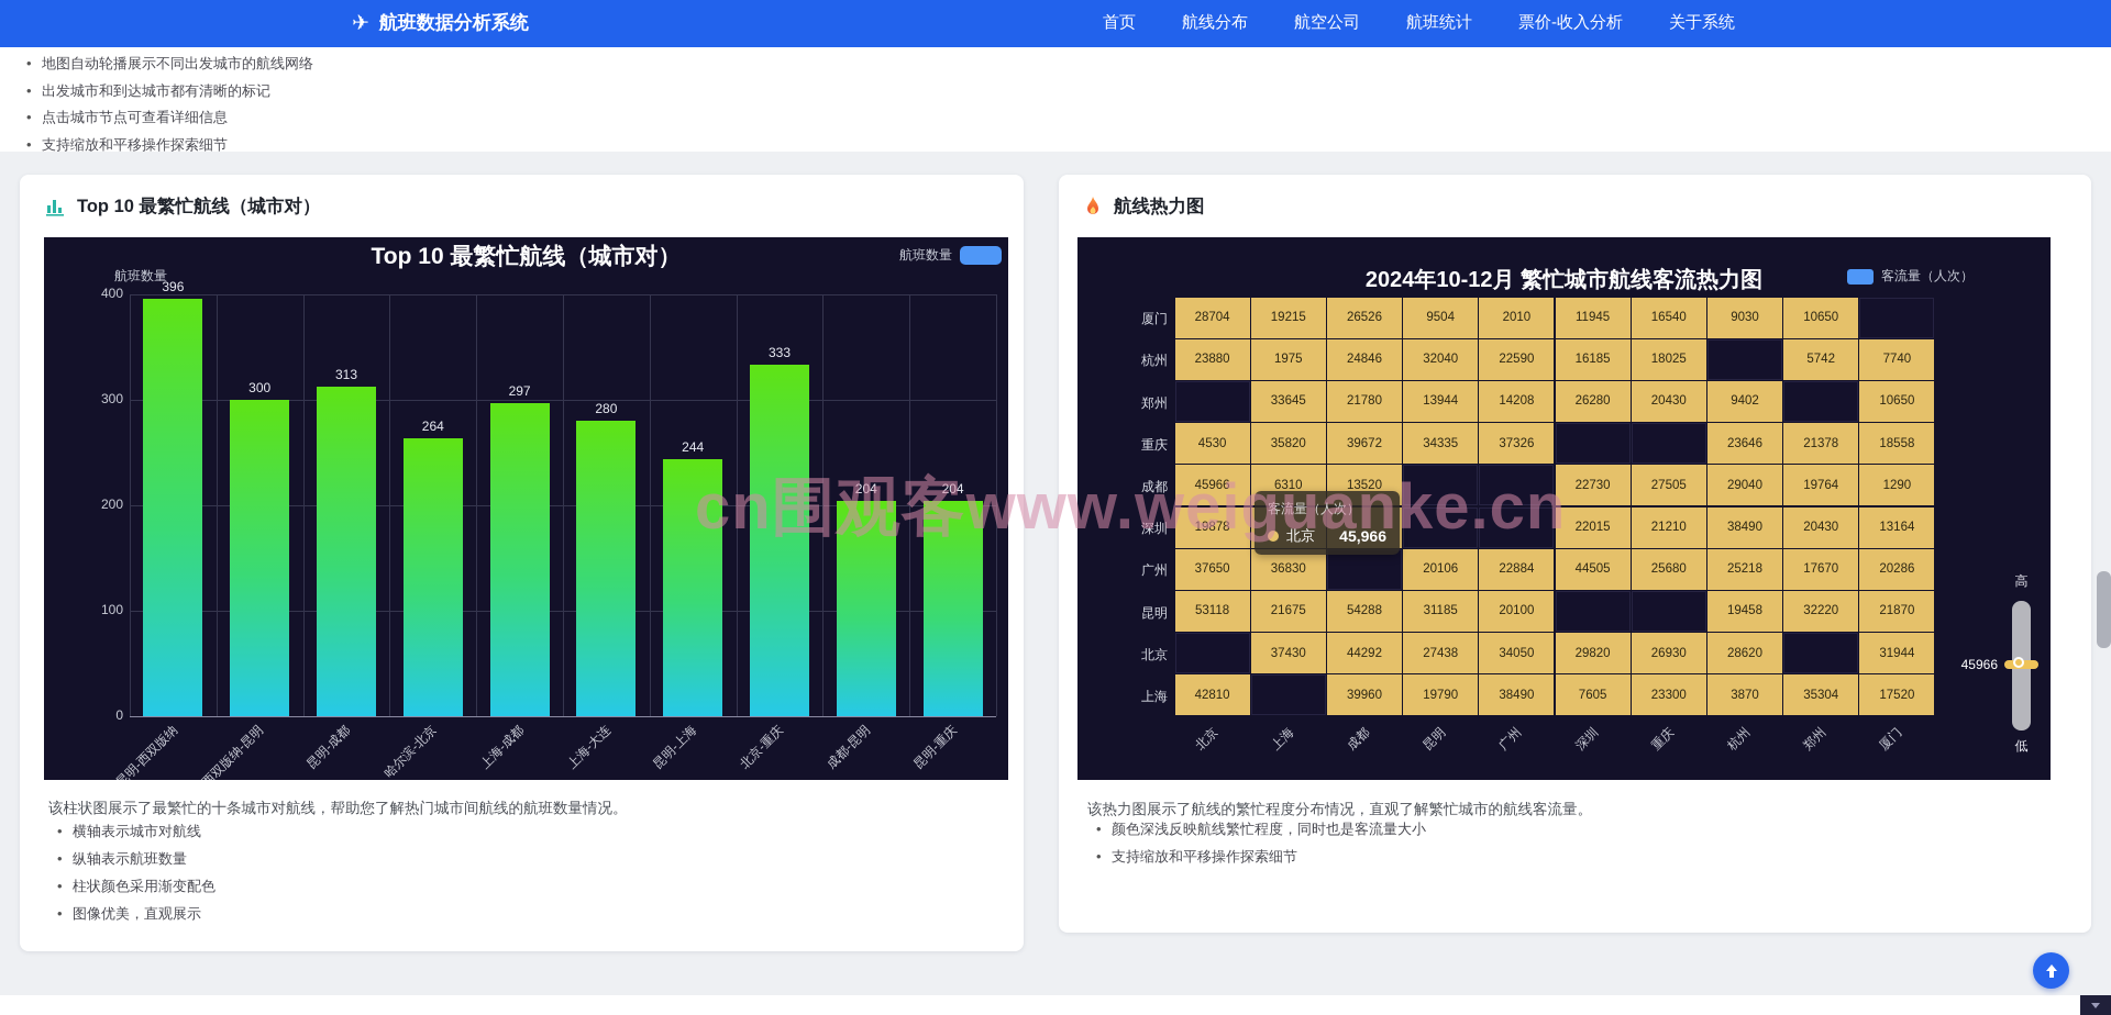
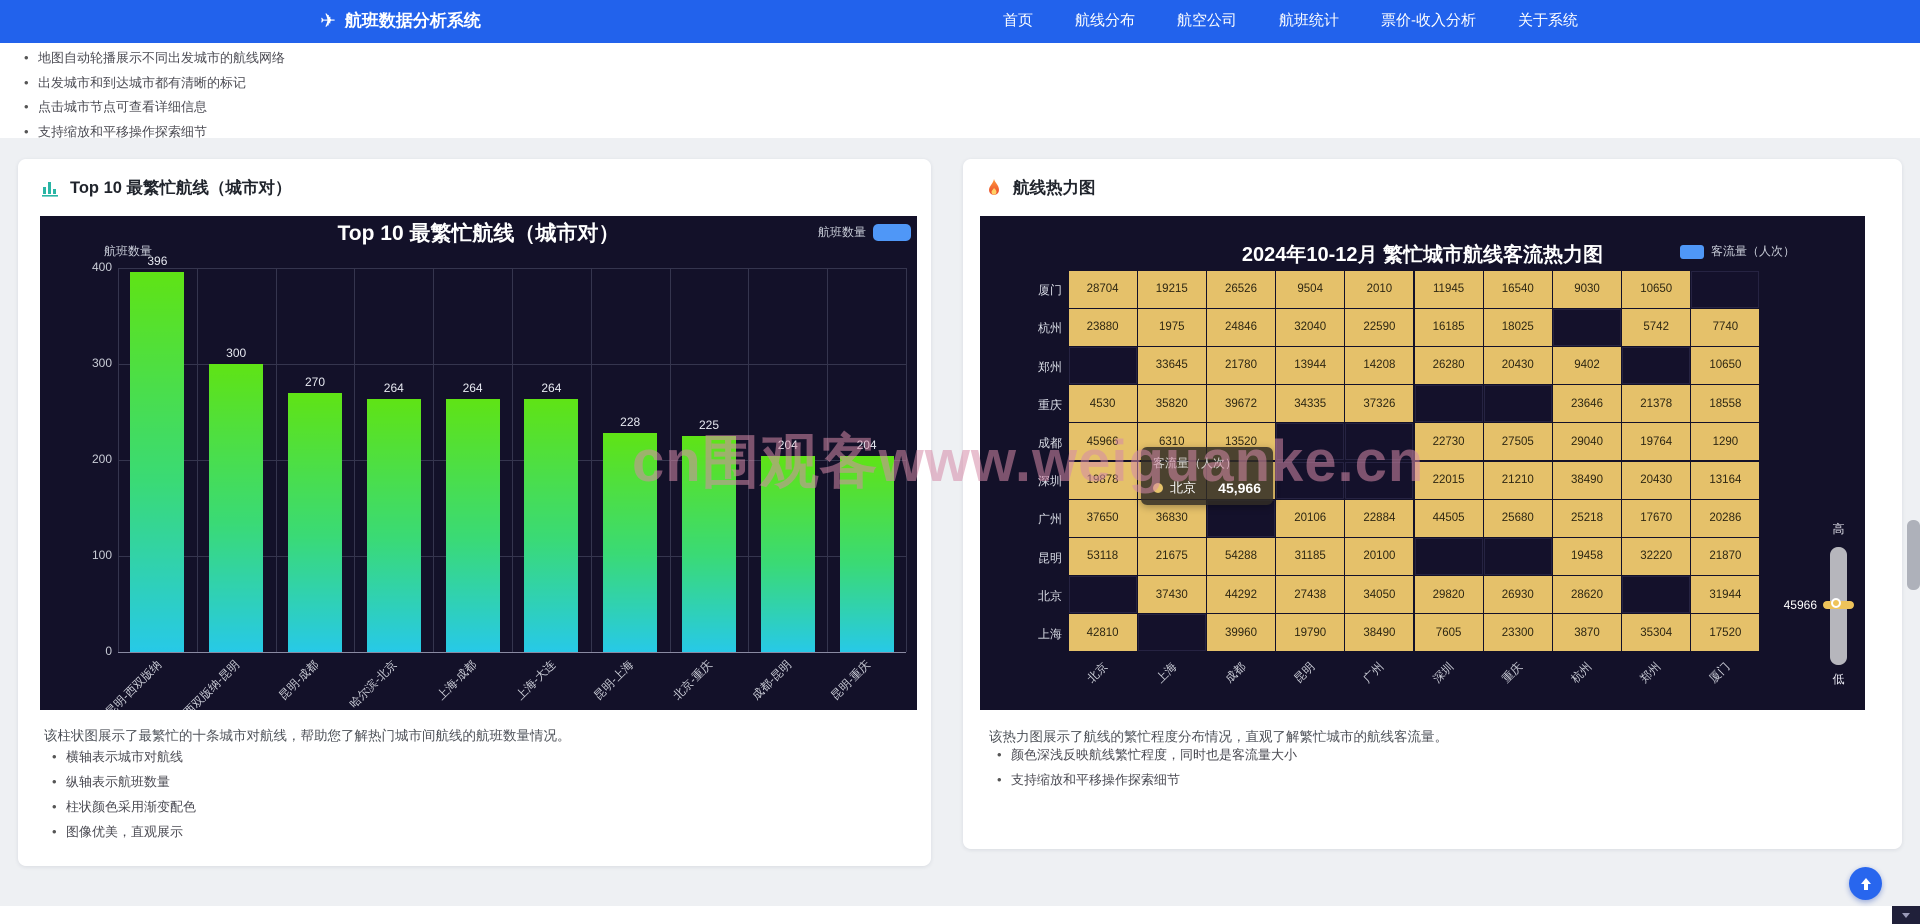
Top 10 最繁忙航线（城市对）/昆明-成都: 313 -> 270
Top 10 最繁忙航线（城市对）/上海-成都: 297 -> 264
Top 10 最繁忙航线（城市对）/上海-大连: 280 -> 264
Top 10 最繁忙航线（城市对）/昆明-上海: 244 -> 228
Top 10 最繁忙航线（城市对）/北京-重庆: 333 -> 225
